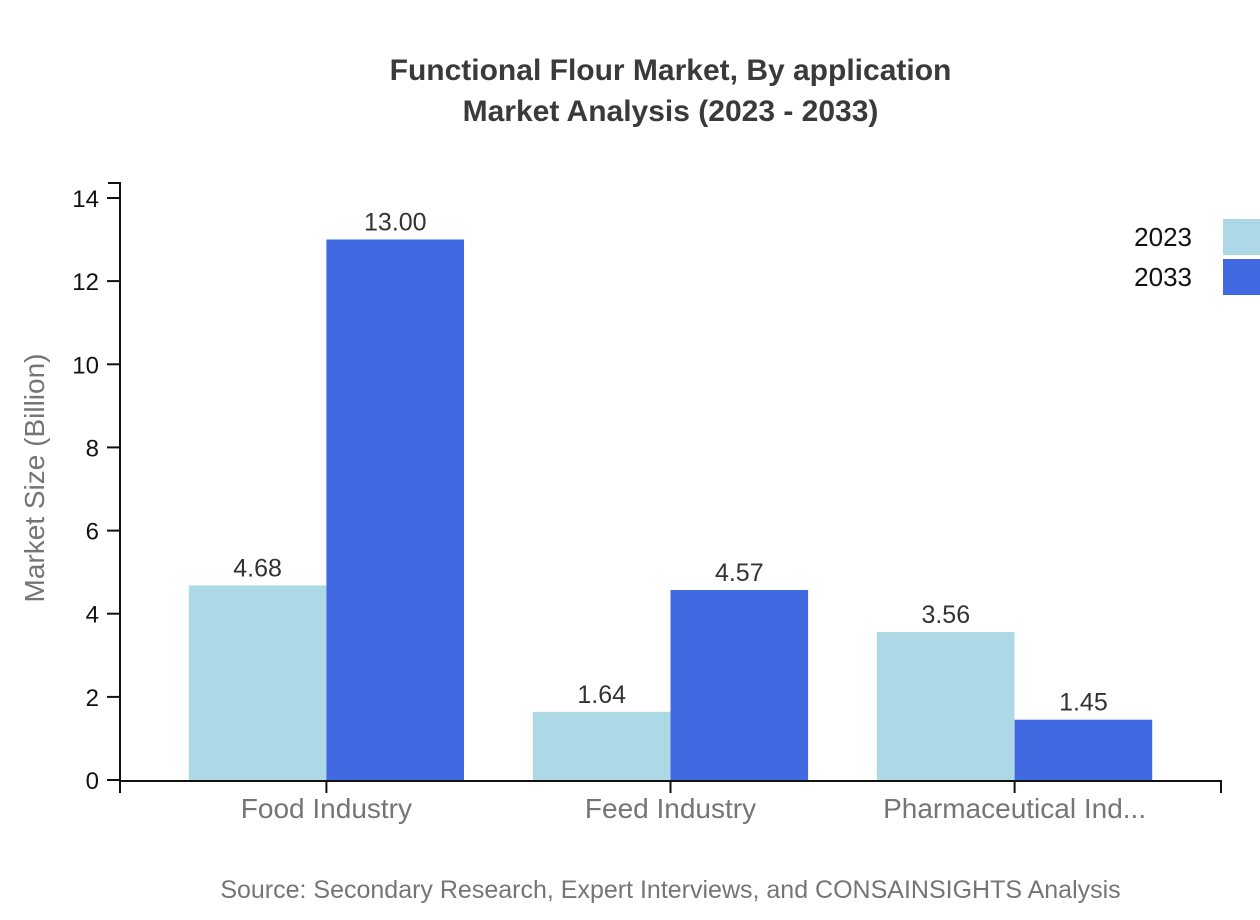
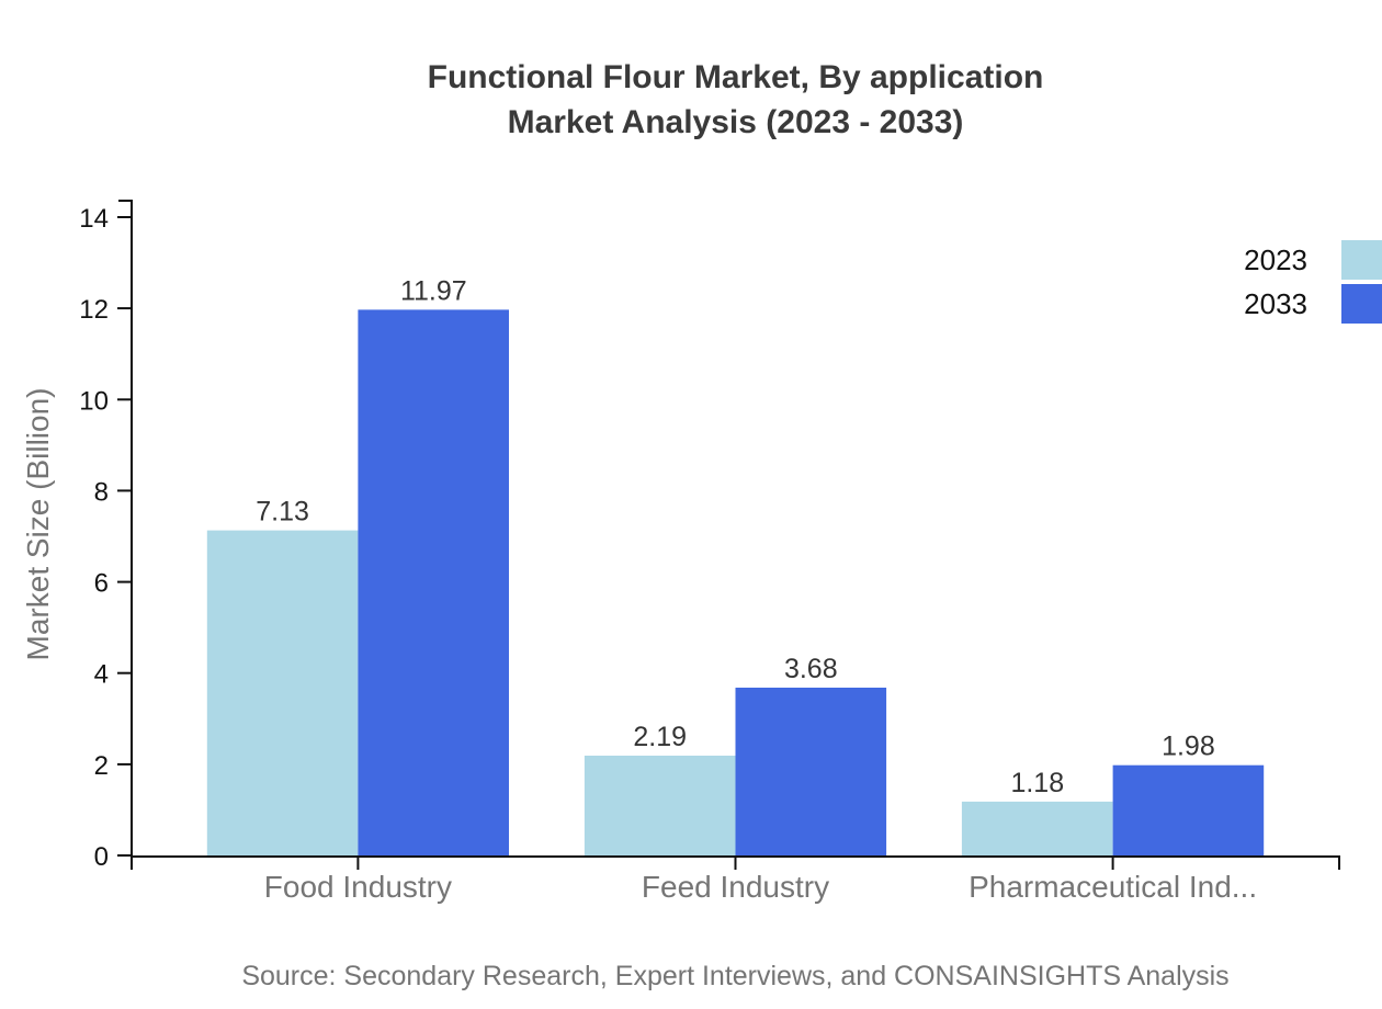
2023/Food Industry: 4.68 -> 7.13
2033/Food Industry: 13.00 -> 11.97
2023/Feed Industry: 1.64 -> 2.19
2033/Feed Industry: 4.57 -> 3.68
2023/Pharmaceutical Ind...: 3.56 -> 1.18
2033/Pharmaceutical Ind...: 1.45 -> 1.98
